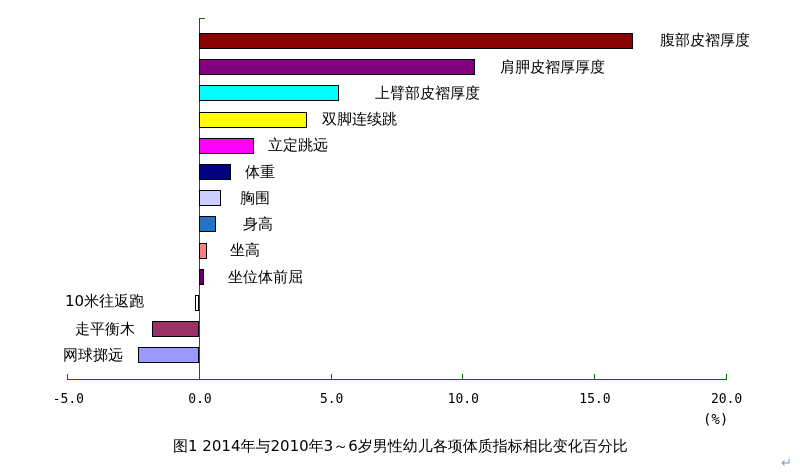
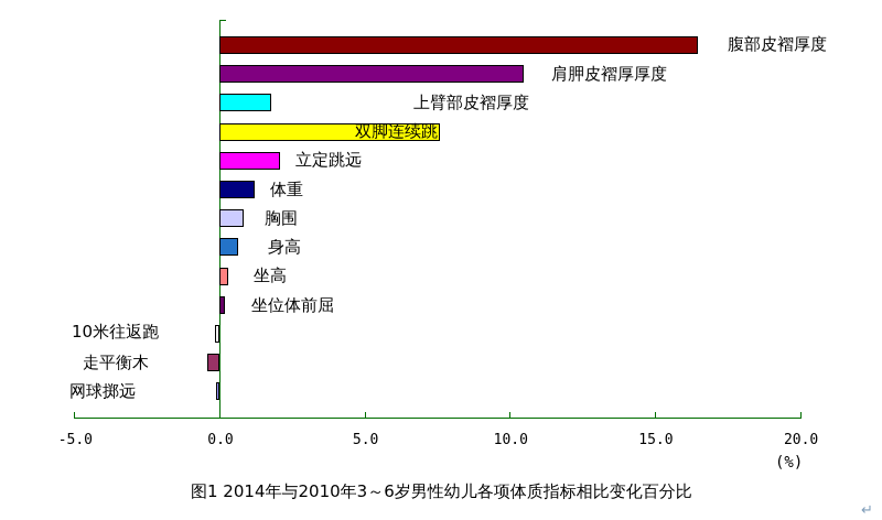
上臂部皮褶厚度: 5.3 -> 1.8
双脚连续跳: 4.1 -> 7.6
走平衡木: -1.8 -> -0.4
网球掷远: -2.3 -> -0.1
